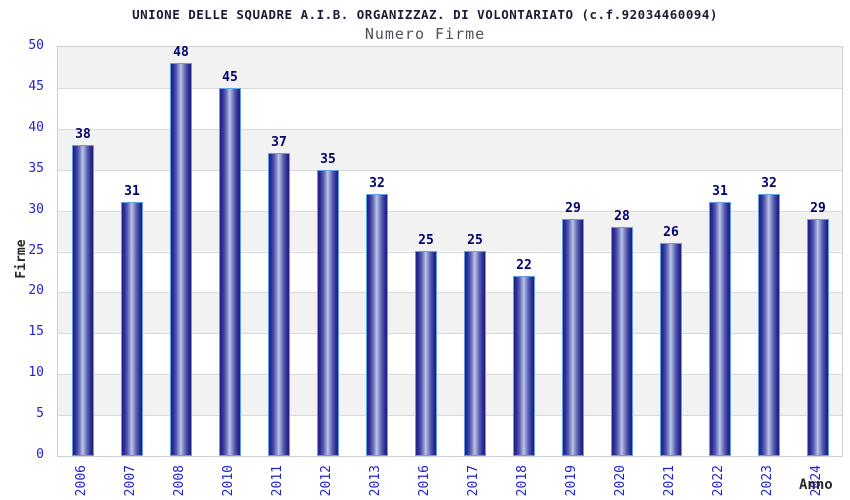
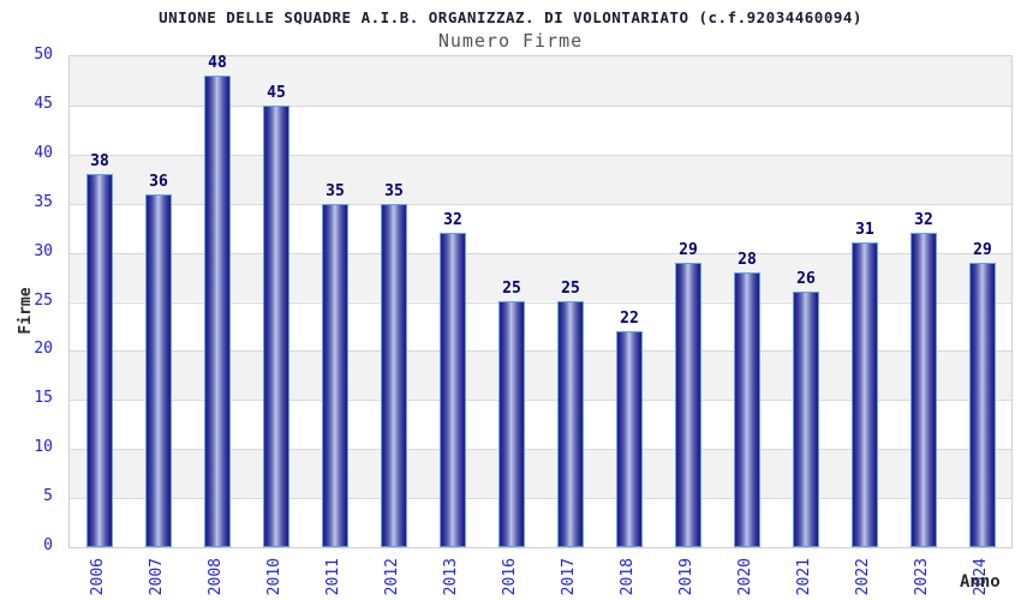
2007: 31 -> 36
2011: 37 -> 35
